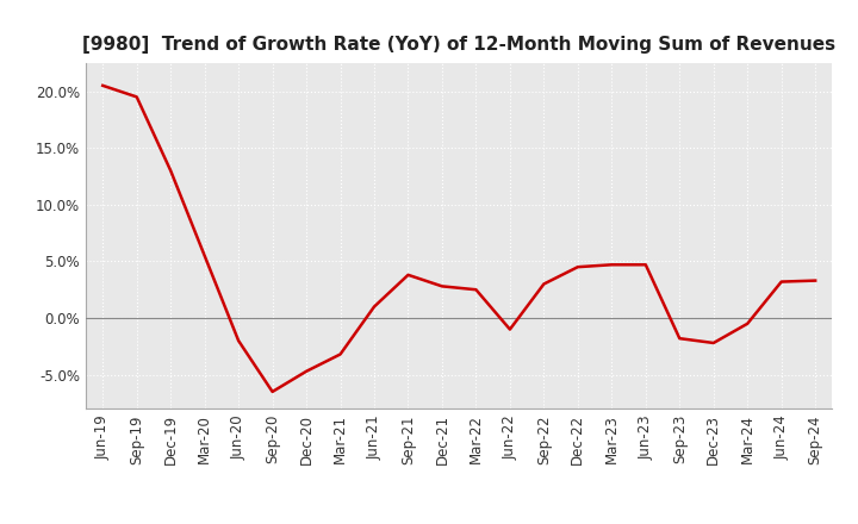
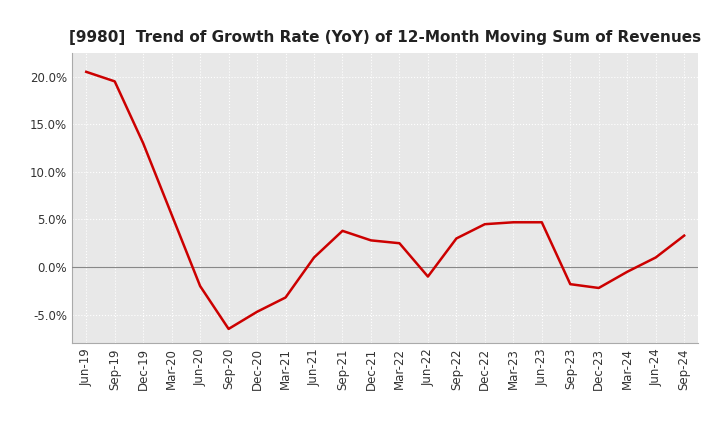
Jun-24: 3.2% -> 1.0%
